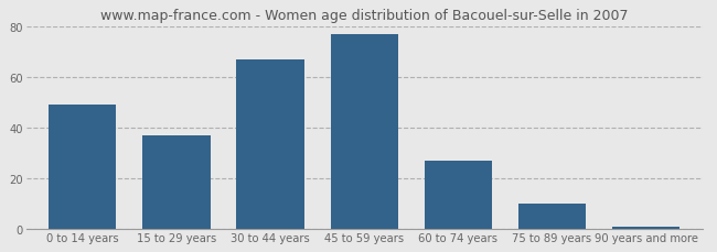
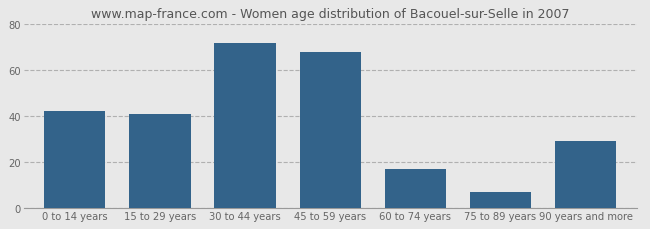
0 to 14 years: 49 -> 42
15 to 29 years: 37 -> 41
30 to 44 years: 67 -> 72
45 to 59 years: 77 -> 68
60 to 74 years: 27 -> 17
75 to 89 years: 10 -> 7
90 years and more: 1 -> 29
